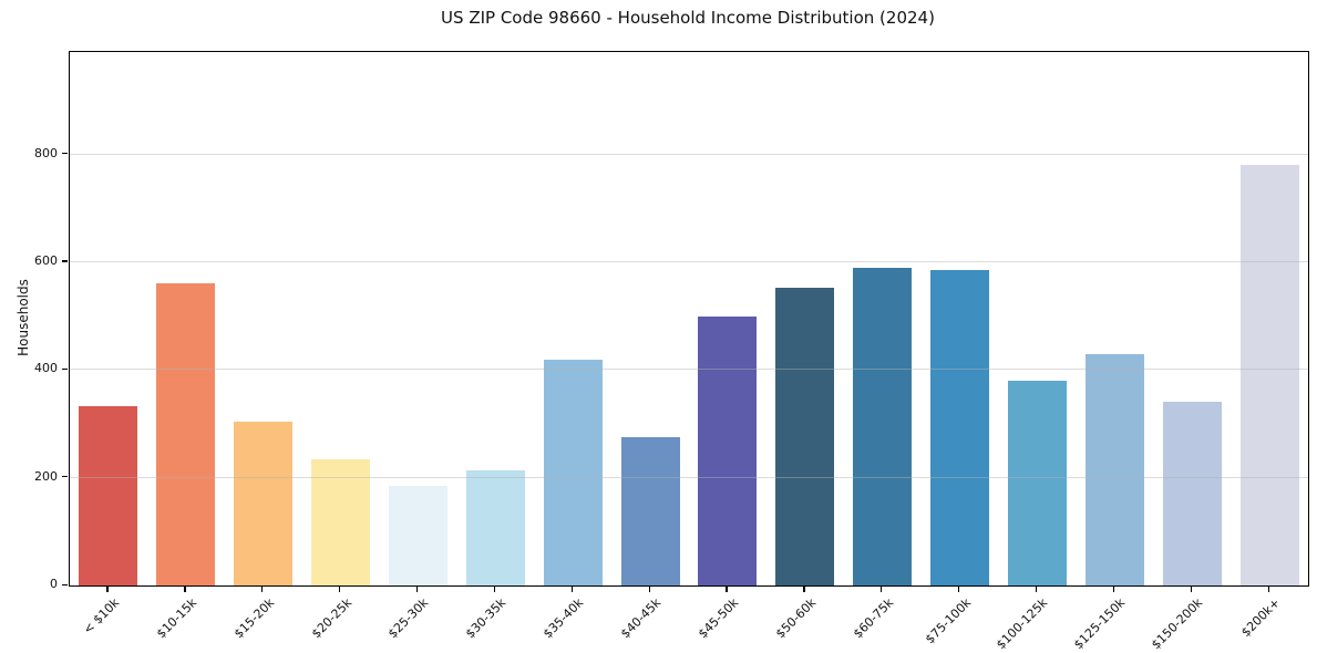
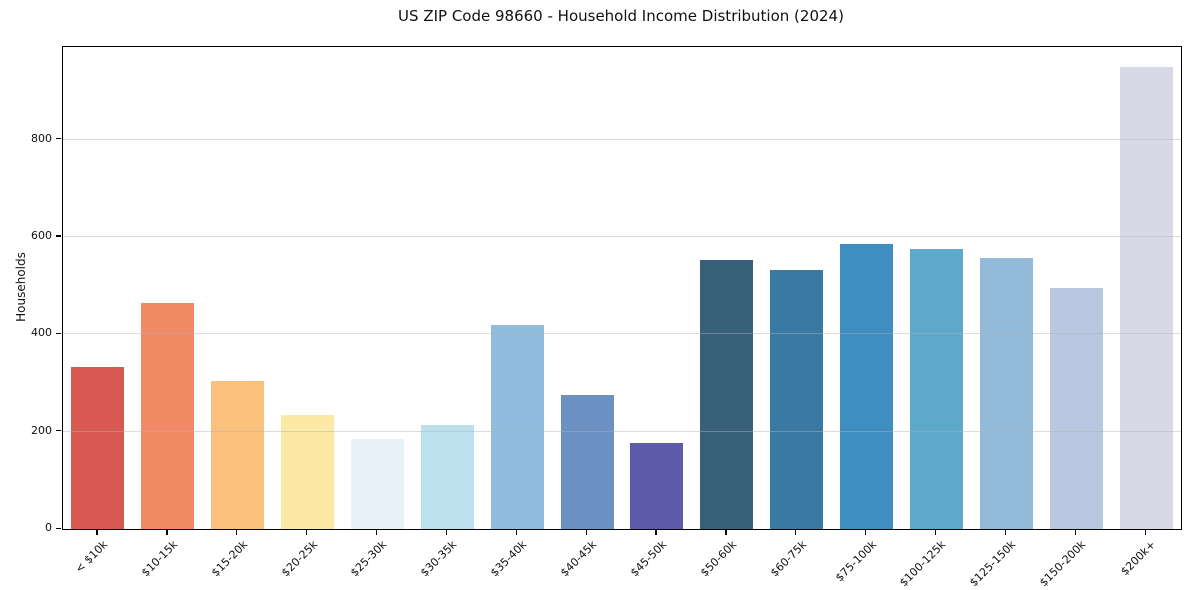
$10-15k: 560 -> 460
$45-50k: 500 -> 180
$60-75k: 590 -> 530
$100-125k: 380 -> 580
$125-150k: 430 -> 560
$150-200k: 340 -> 500
$200k+: 780 -> 950
